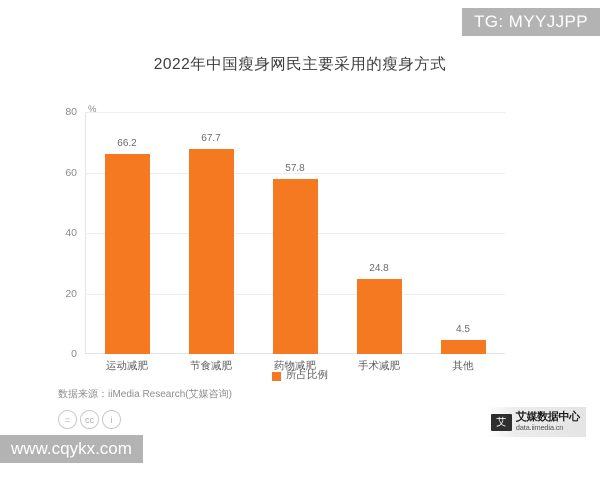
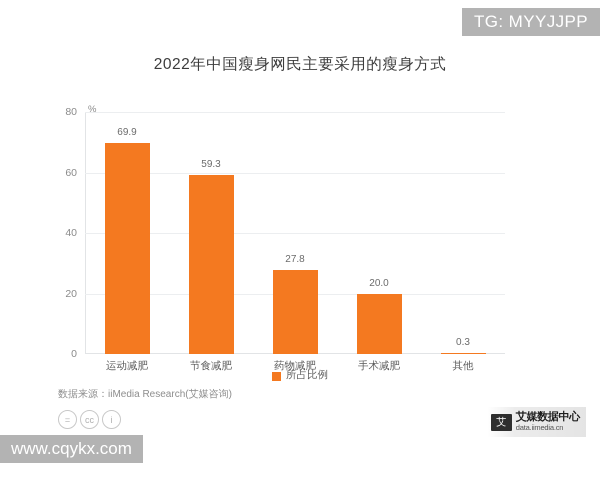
运动减肥: 66.2 -> 69.9
节食减肥: 67.7 -> 59.3
药物减肥: 57.8 -> 27.8
手术减肥: 24.8 -> 20.0
其他: 4.5 -> 0.3
